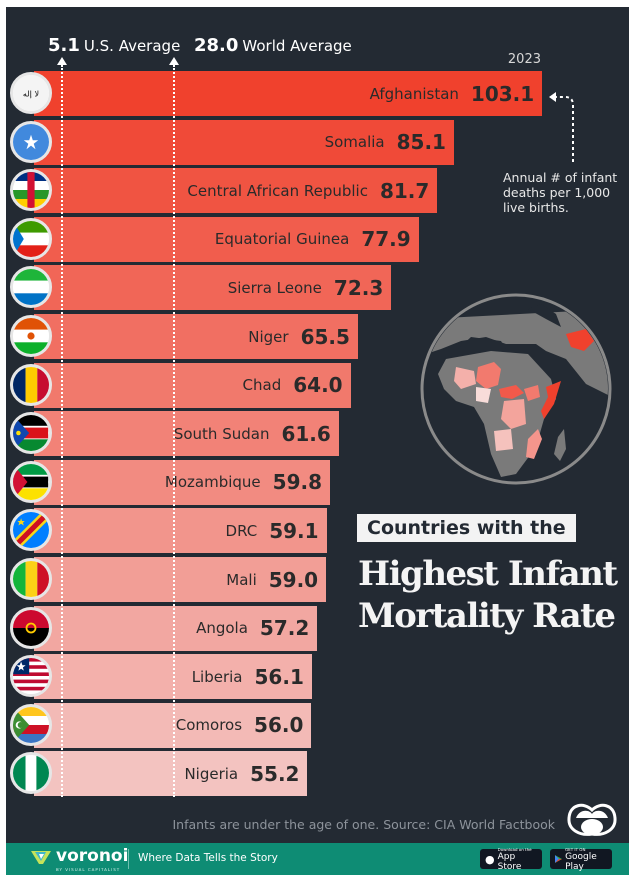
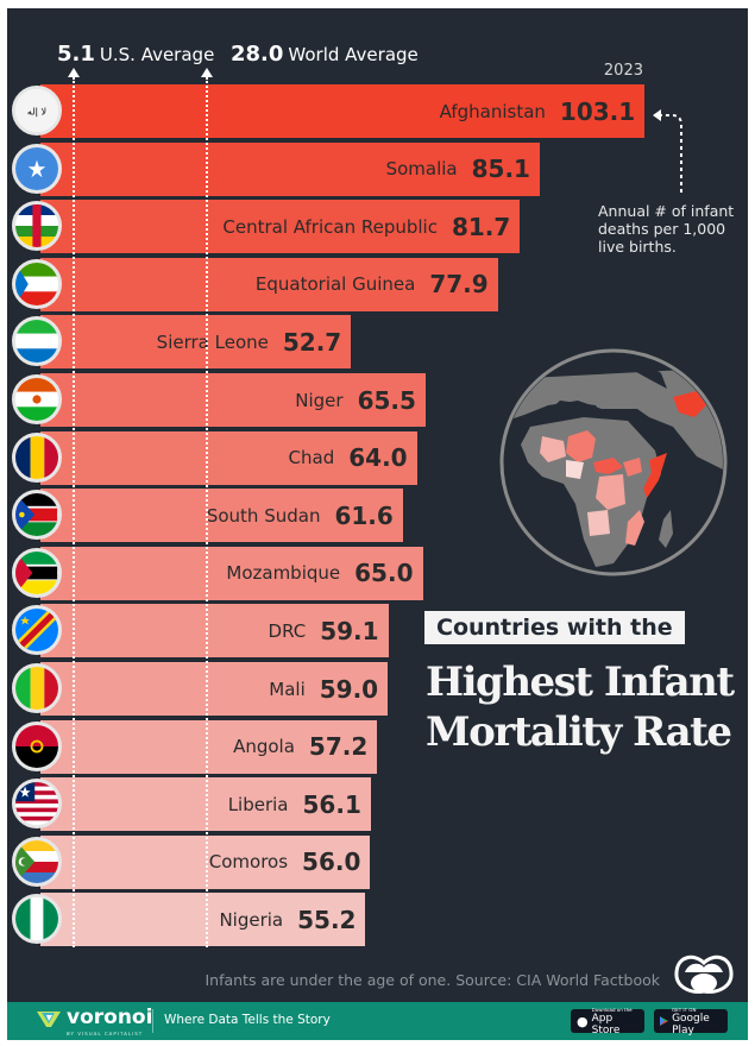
Sierra Leone: 72.3 -> 52.7
Mozambique: 59.8 -> 65.0
